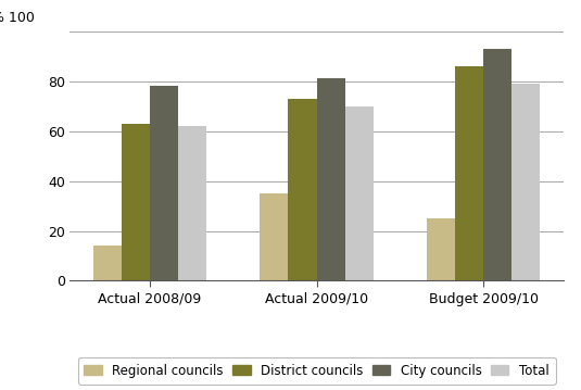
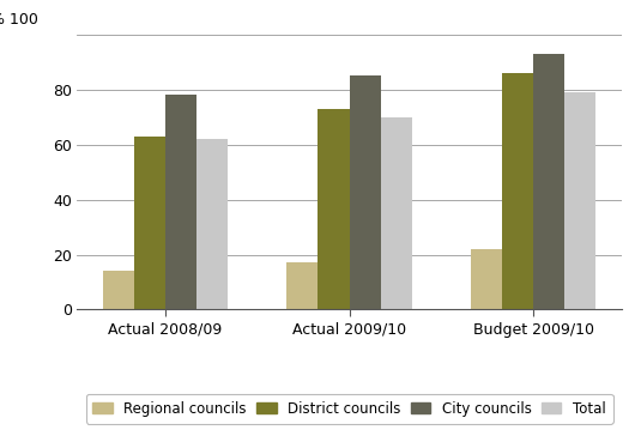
Regional councils/Actual 2009/10: 35 -> 17
City councils/Actual 2009/10: 81 -> 85
Regional councils/Budget 2009/10: 25 -> 22
